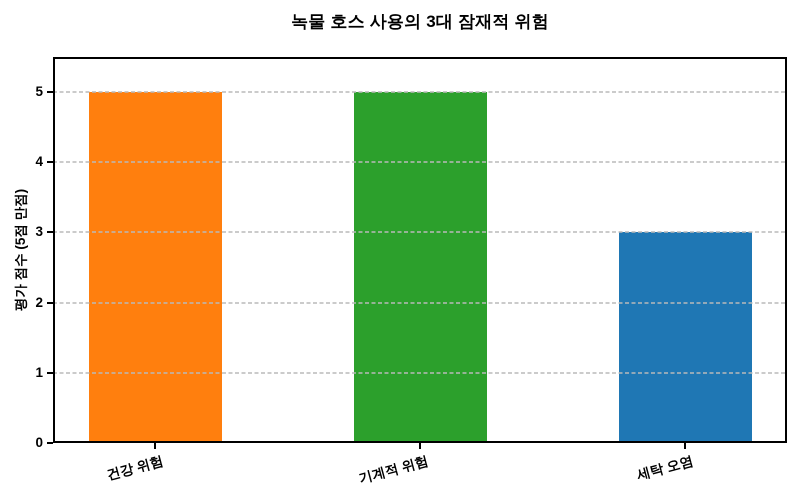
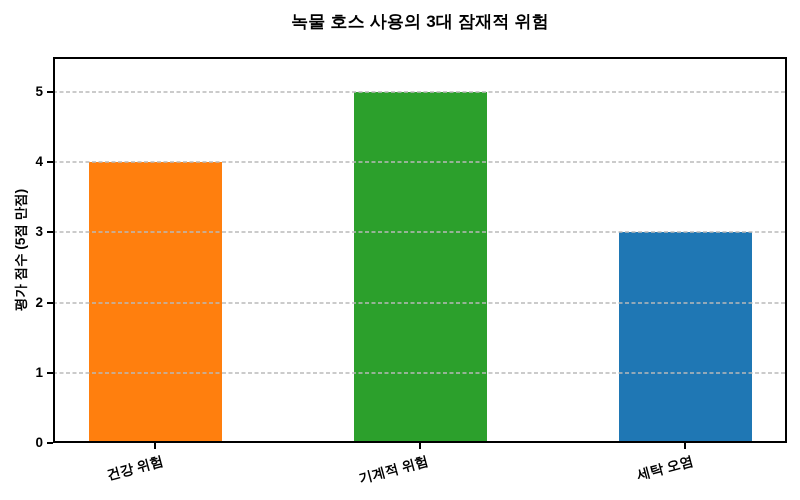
건강 위험: 5 -> 4
